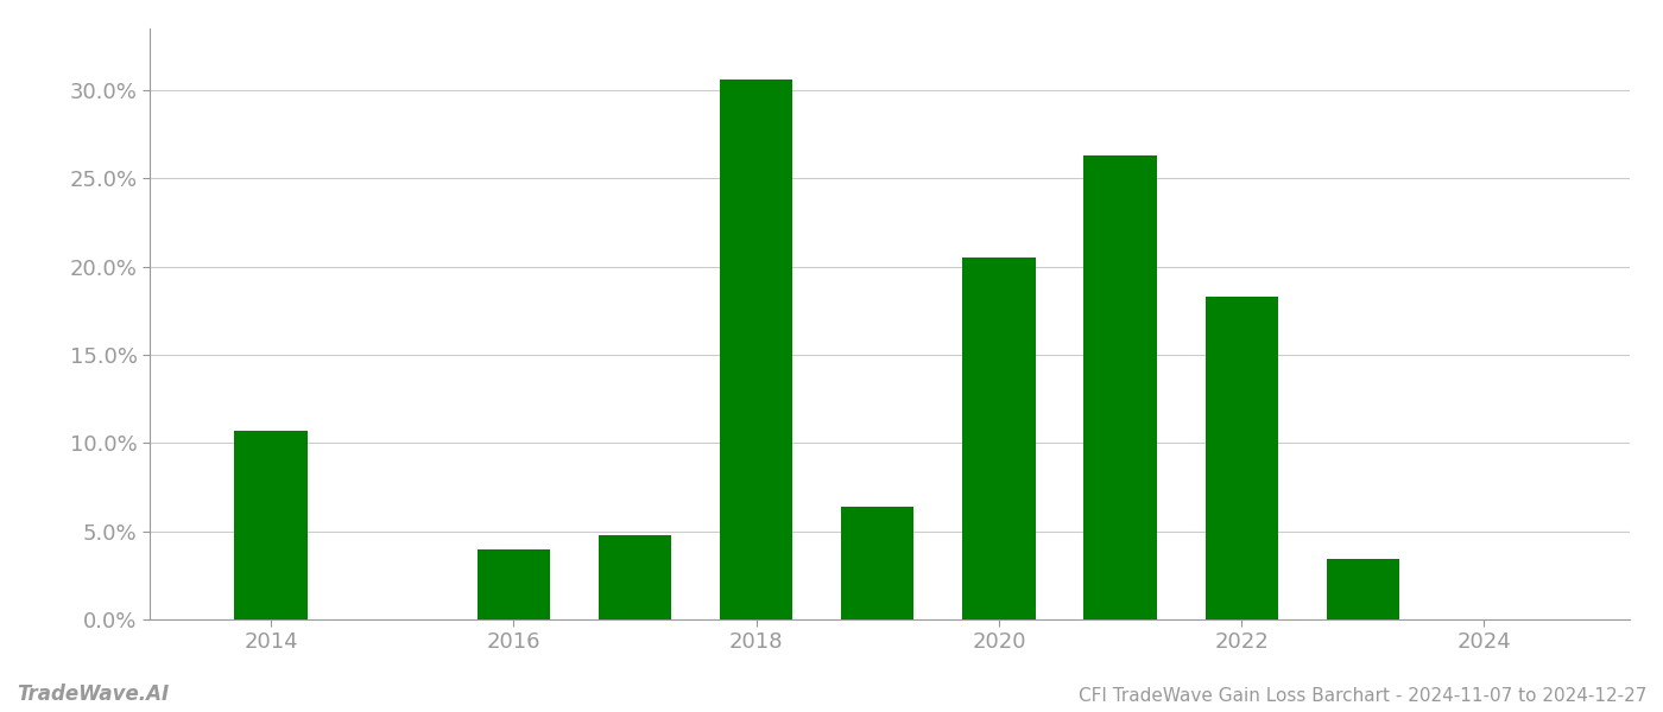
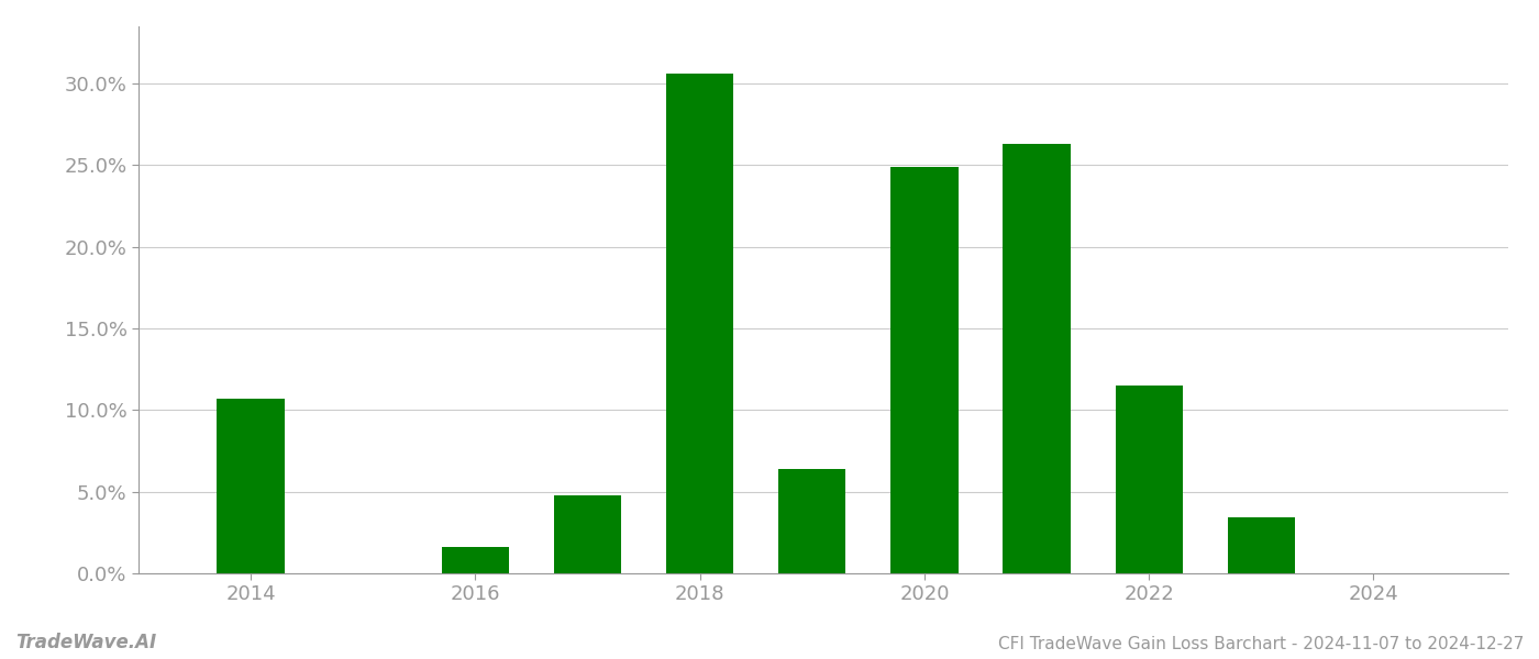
2016: 4.0% -> 1.6%
2020: 20.5% -> 24.9%
2022: 18.3% -> 11.5%
